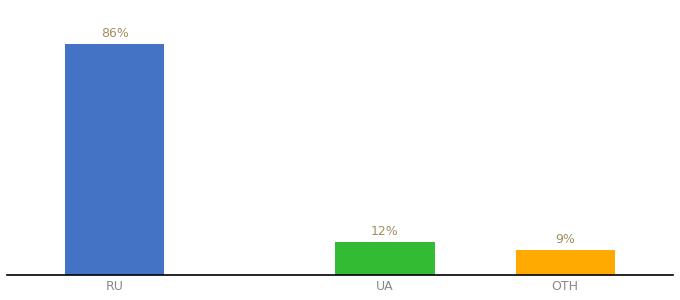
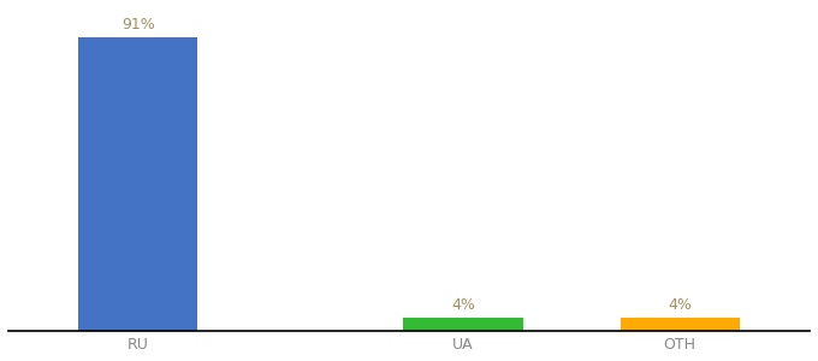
RU: 86% -> 91%
UA: 12% -> 4%
OTH: 9% -> 4%
